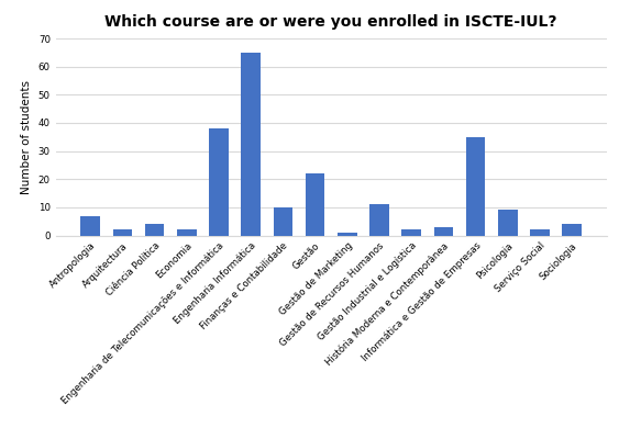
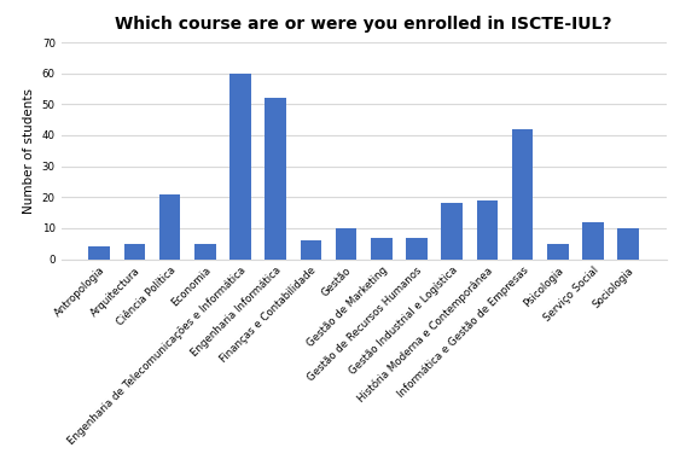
Antropologia: 7 -> 4
Arquitectura: 2 -> 5
Ciência Política: 4 -> 21
Economia: 2 -> 5
Engenharia de Telecomunicações e Informática: 38 -> 60
Engenharia Informática: 65 -> 52
Finanças e Contabilidade: 10 -> 6
Gestão: 22 -> 10
Gestão de Marketing: 1 -> 7
Gestão de Recursos Humanos: 11 -> 7
Gestão Industrial e Logística: 2 -> 18
História Moderna e Contemporânea: 3 -> 19
Informática e Gestão de Empresas: 35 -> 42
Psicologia: 9 -> 5
Serviço Social: 2 -> 12
Sociologia: 4 -> 10
